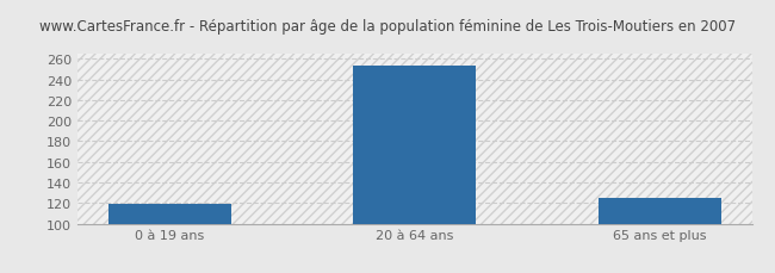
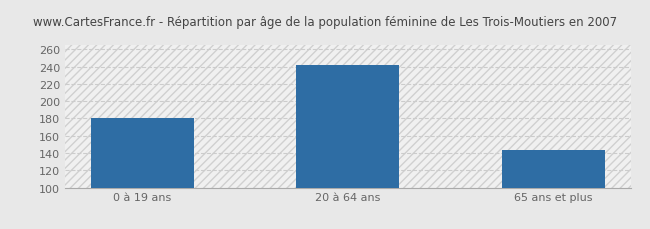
0 à 19 ans: 119 -> 180
20 à 64 ans: 254 -> 242
65 ans et plus: 125 -> 144
